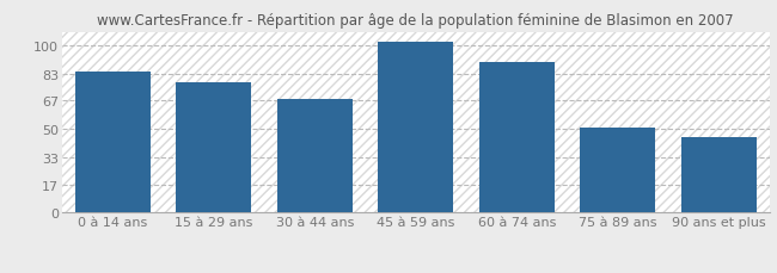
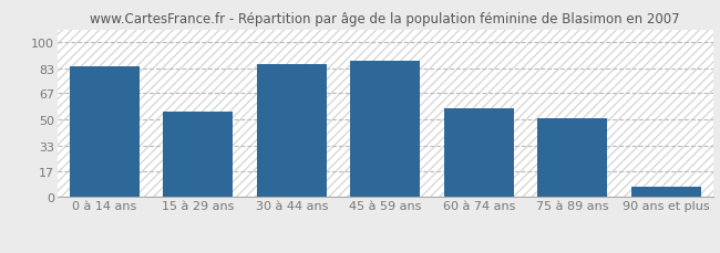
15 à 29 ans: 78 -> 55
30 à 44 ans: 68 -> 86
45 à 59 ans: 102 -> 88
60 à 74 ans: 90 -> 57
90 ans et plus: 45 -> 7
